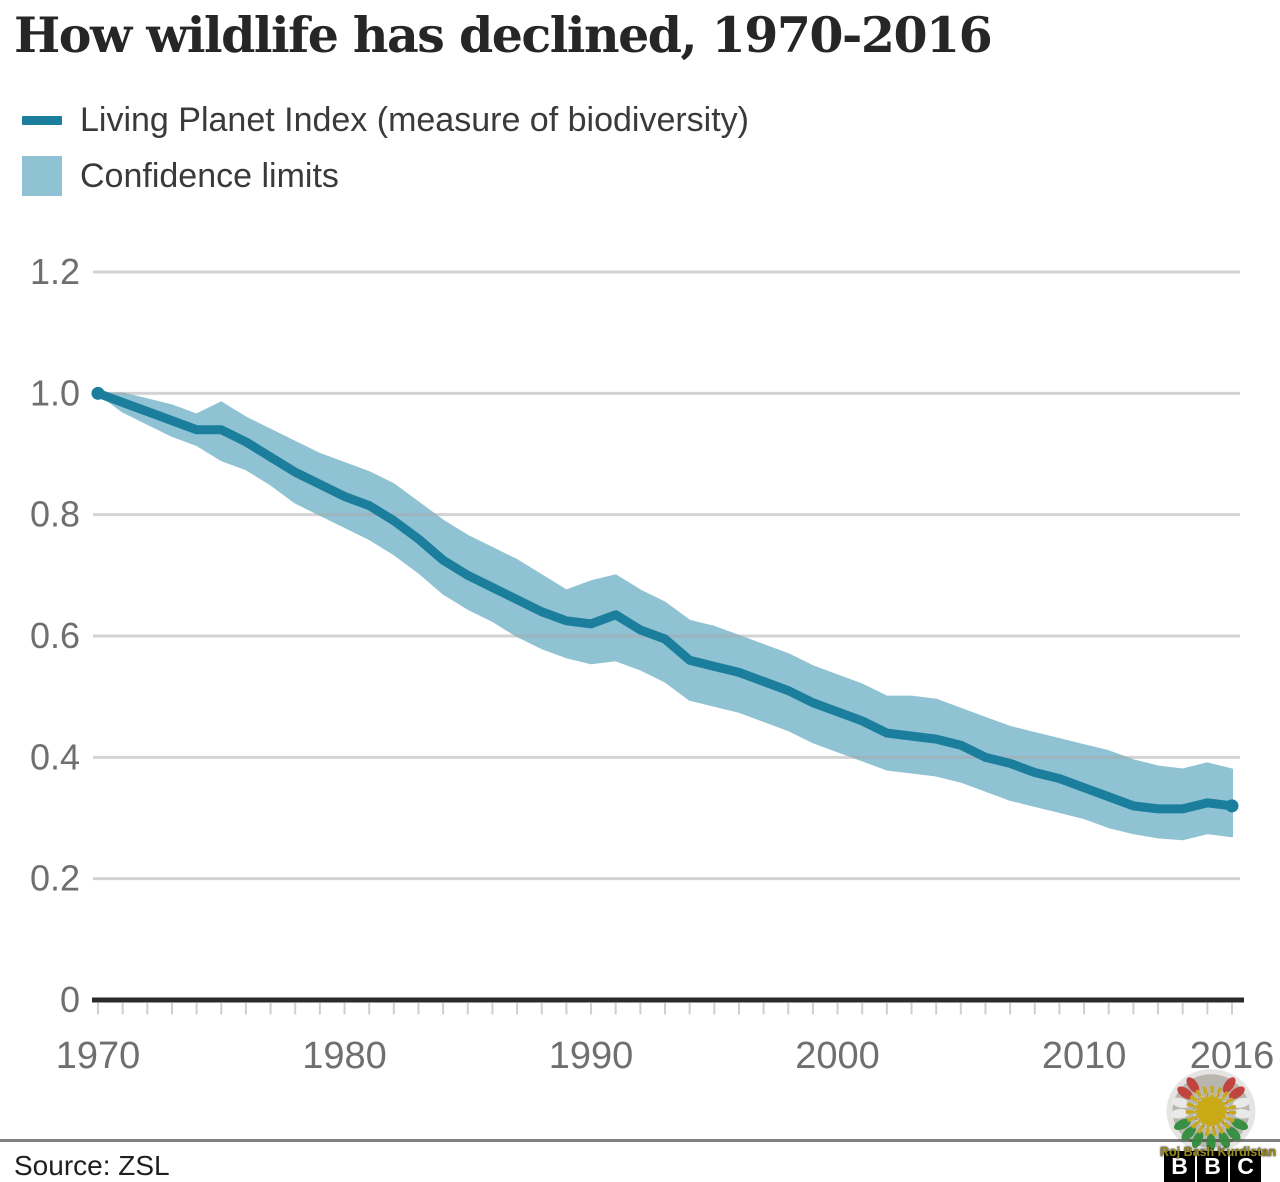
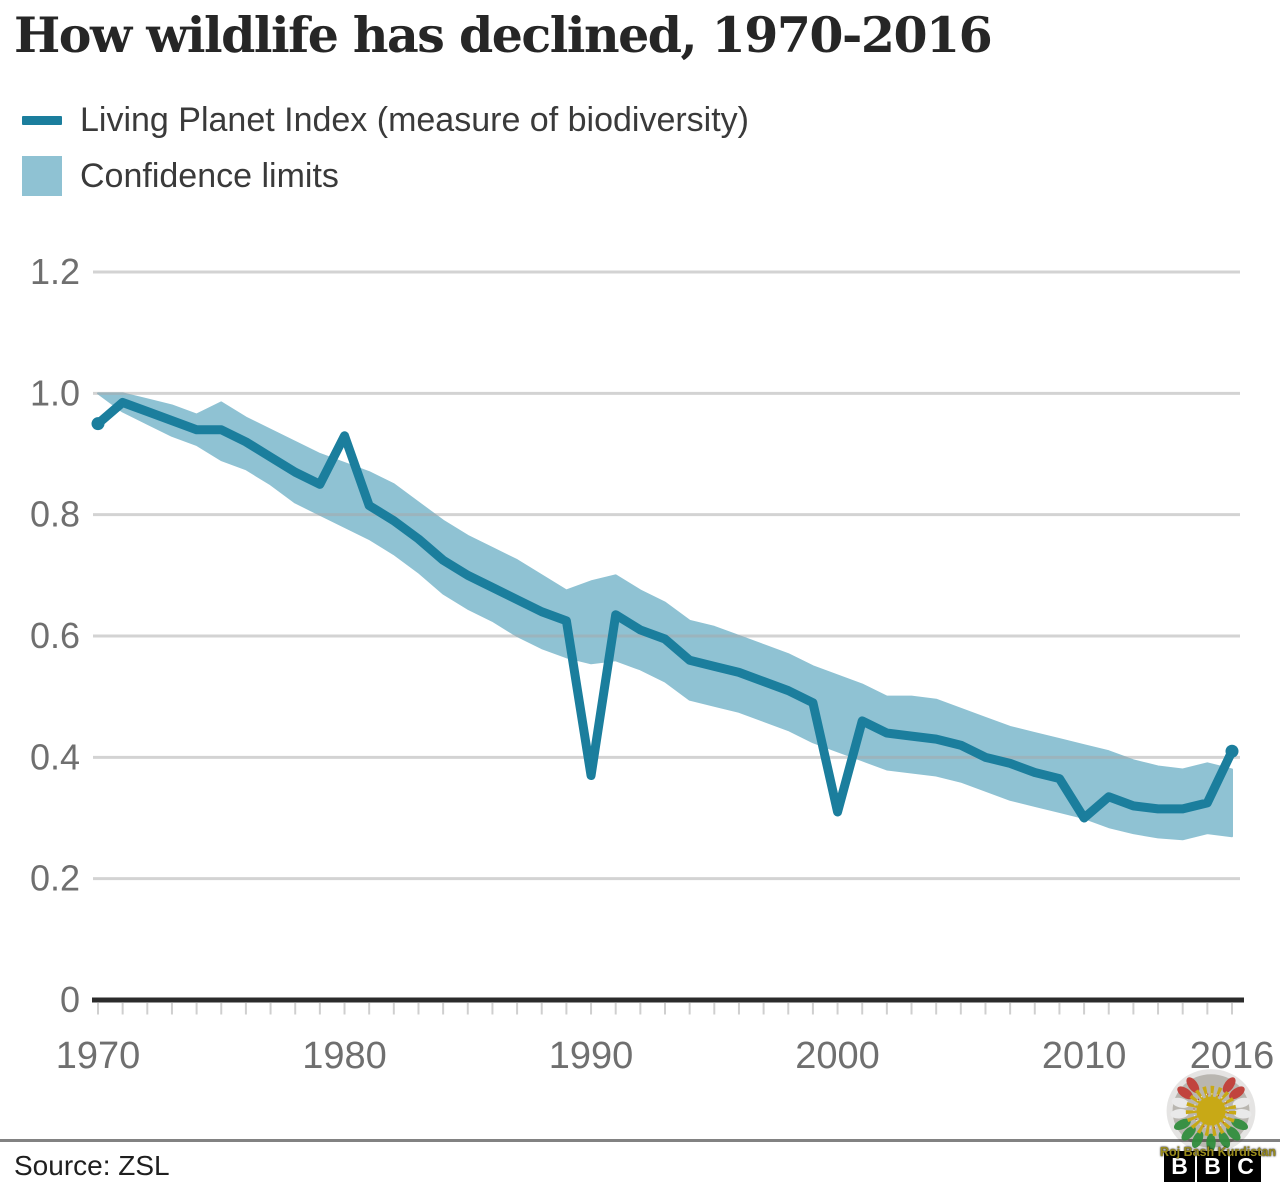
Living Planet Index (measure of biodiversity)/1970: 1.00 -> 0.95
Living Planet Index (measure of biodiversity)/1980: 0.83 -> 0.93
Living Planet Index (measure of biodiversity)/1990: 0.62 -> 0.37
Living Planet Index (measure of biodiversity)/2000: 0.47 -> 0.31
Living Planet Index (measure of biodiversity)/2010: 0.35 -> 0.30
Living Planet Index (measure of biodiversity)/2016: 0.32 -> 0.41
